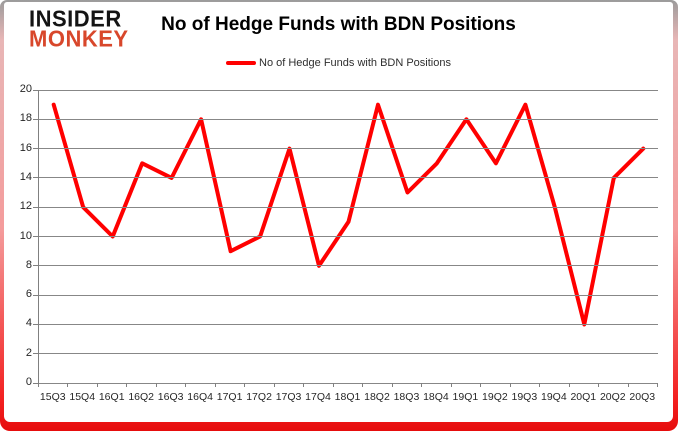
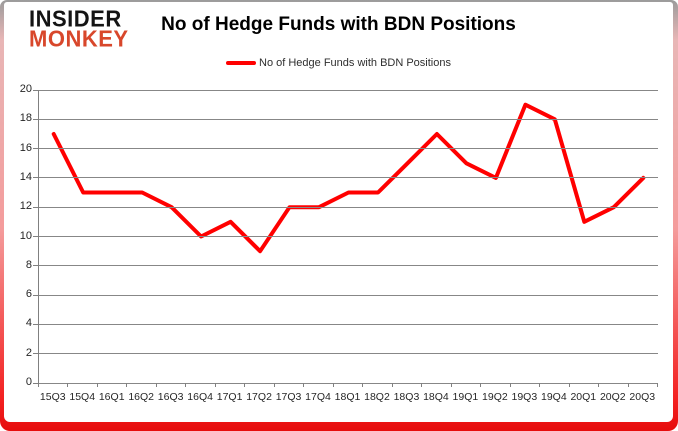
15Q3: 19 -> 17
15Q4: 12 -> 13
16Q1: 10 -> 13
16Q2: 15 -> 13
16Q3: 14 -> 12
16Q4: 18 -> 10
17Q1: 9 -> 11
17Q2: 10 -> 9
17Q3: 16 -> 12
17Q4: 8 -> 12
18Q1: 11 -> 13
18Q2: 19 -> 13
18Q3: 13 -> 15
18Q4: 15 -> 17
19Q1: 18 -> 15
19Q2: 15 -> 14
19Q4: 12 -> 18
20Q1: 4 -> 11
20Q2: 14 -> 12
20Q3: 16 -> 14
